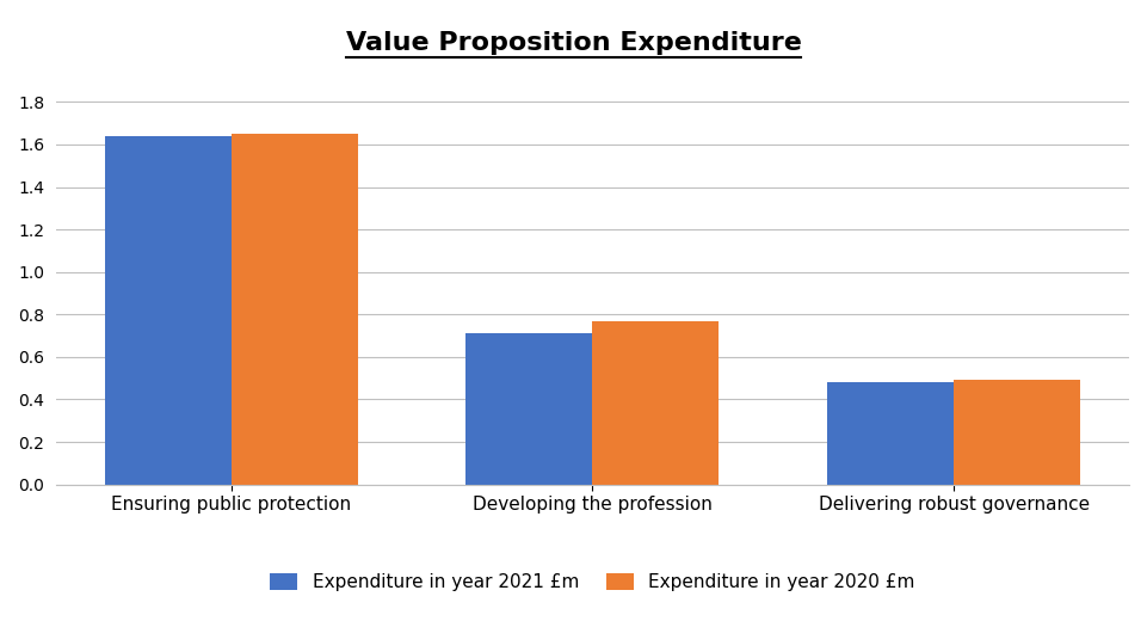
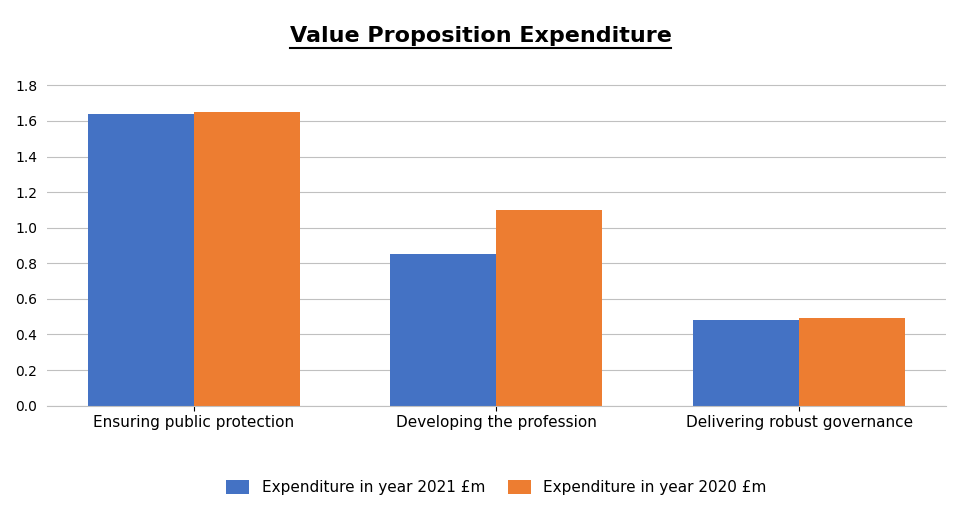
Expenditure in year 2021 £m/Developing the profession: 0.71 -> 0.85
Expenditure in year 2020 £m/Developing the profession: 0.77 -> 1.10
